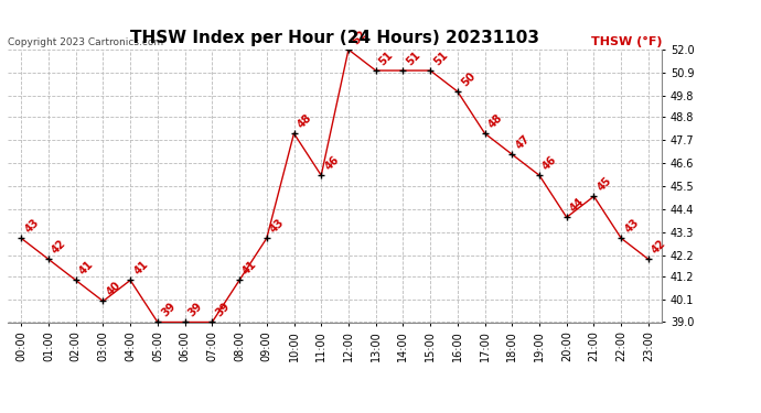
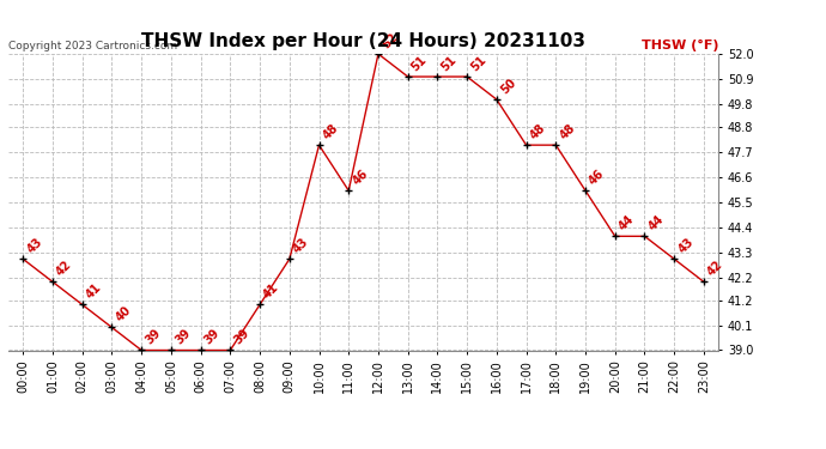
04:00: 41 -> 39
18:00: 47 -> 48
21:00: 45 -> 44
